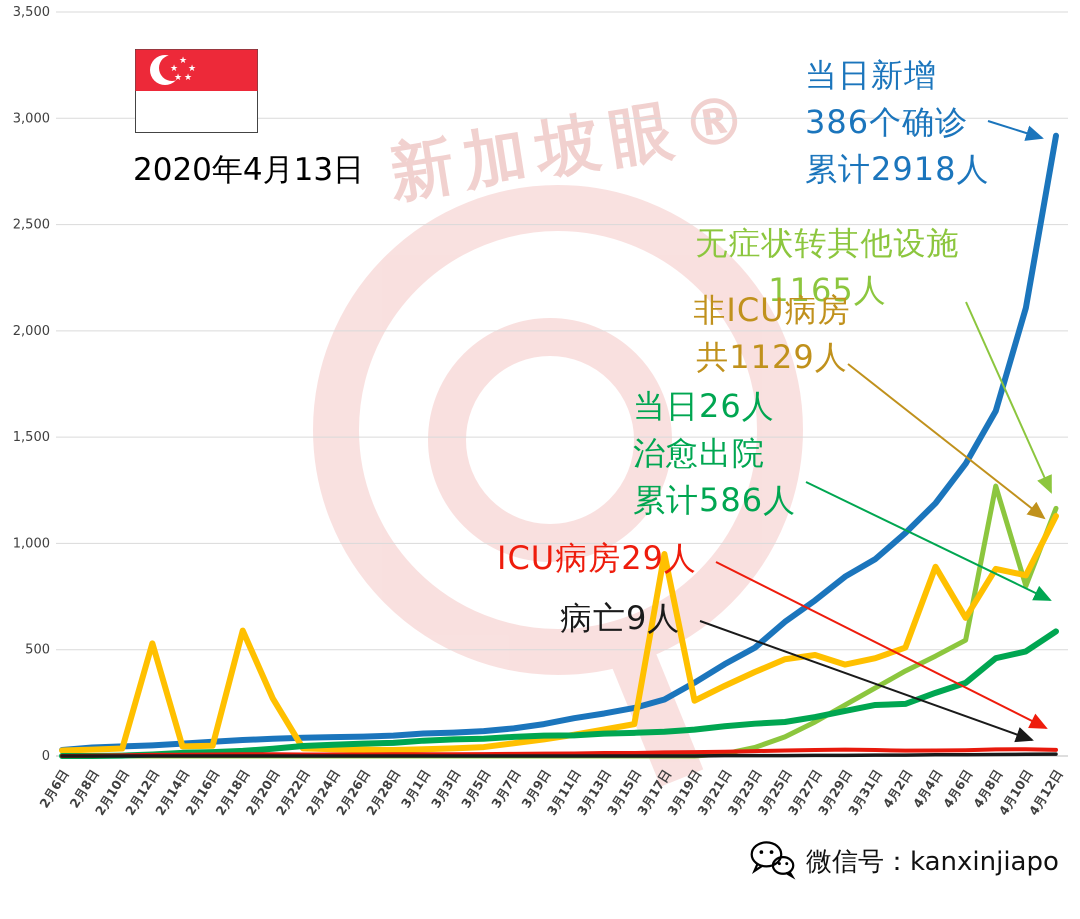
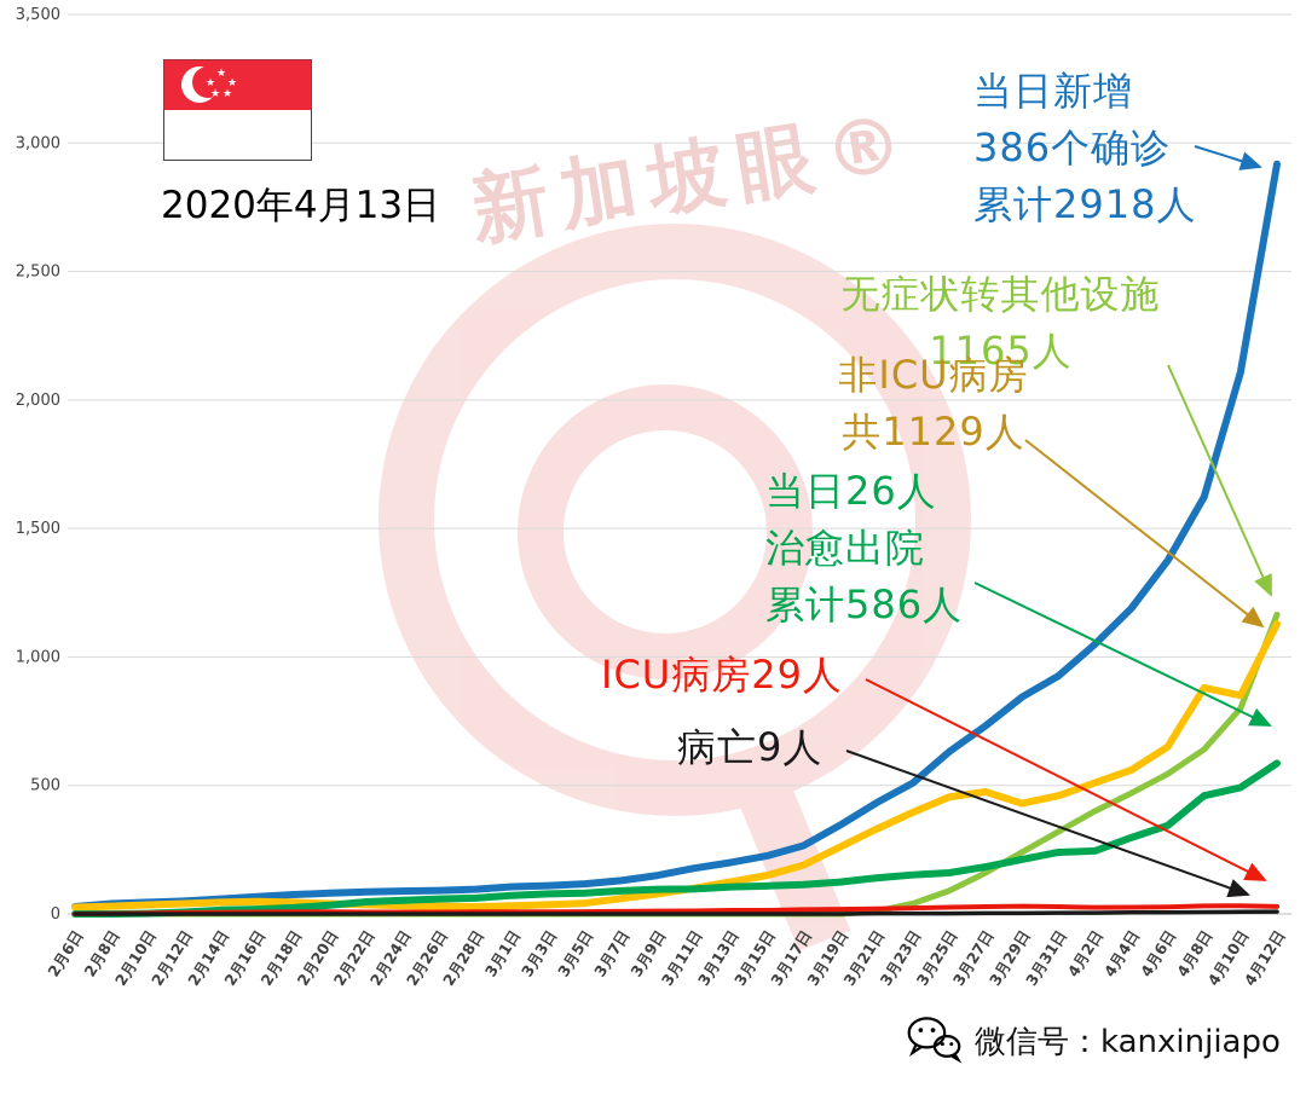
非ICU病房/2月12日: 530 -> 40
非ICU病房/2月18日: 590 -> 40
非ICU病房/2月20日: 270 -> 40
非ICU病房/3月17日: 950 -> 190
非ICU病房/4月4日: 890 -> 560
无症状转其他设施/4月8日: 1270 -> 640
